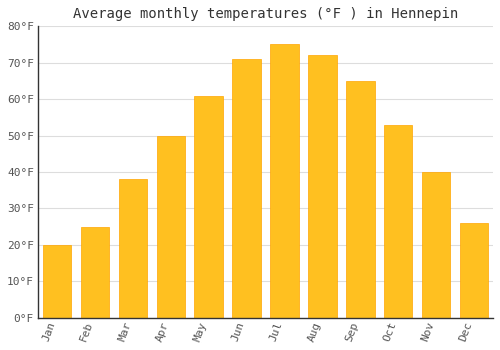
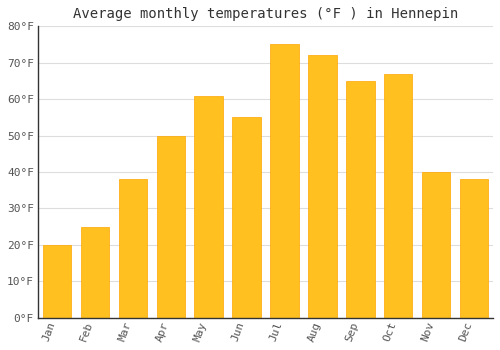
Jun: 71°F -> 55°F
Oct: 53°F -> 67°F
Dec: 26°F -> 38°F
